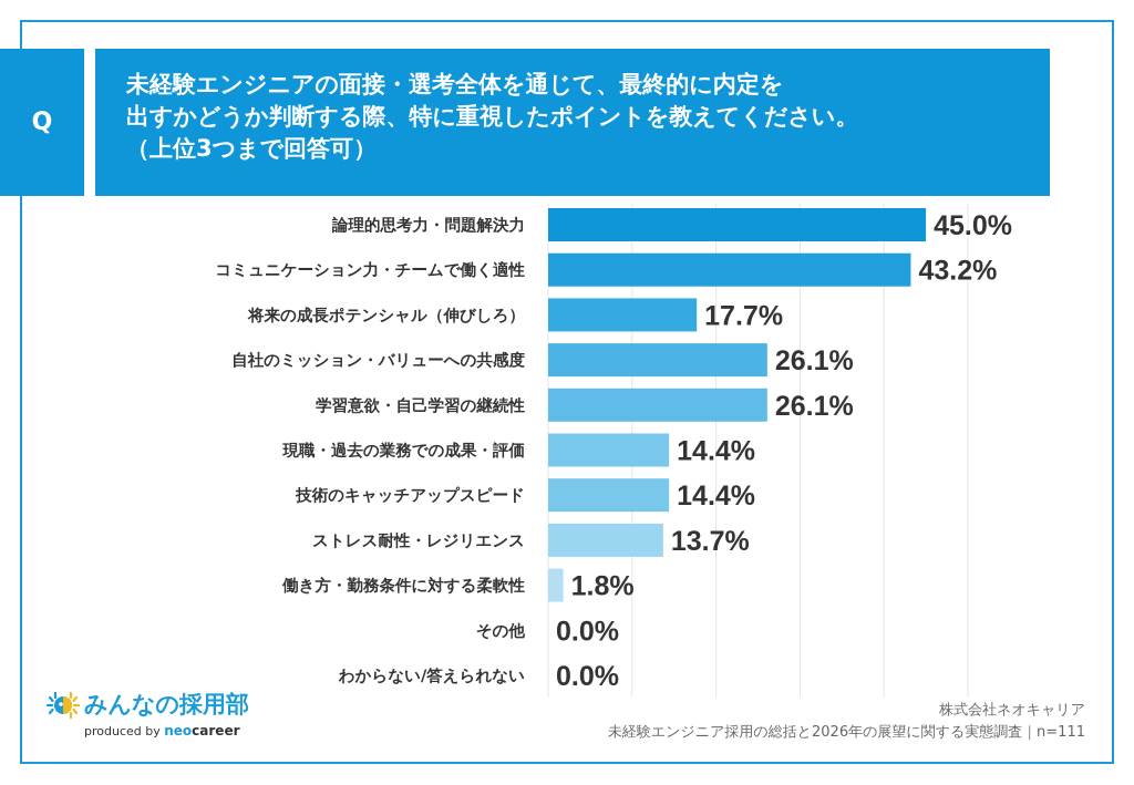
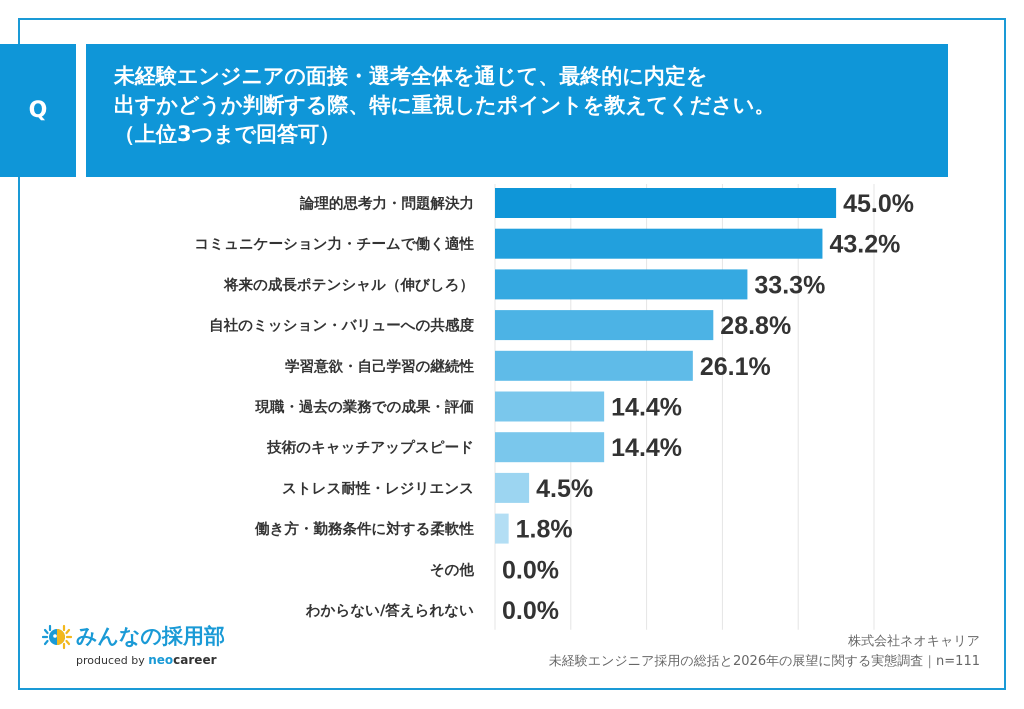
将来の成長ポテンシャル（伸びしろ）: 17.7% -> 33.3%
自社のミッション・バリューへの共感度: 26.1% -> 28.8%
ストレス耐性・レジリエンス: 13.7% -> 4.5%
